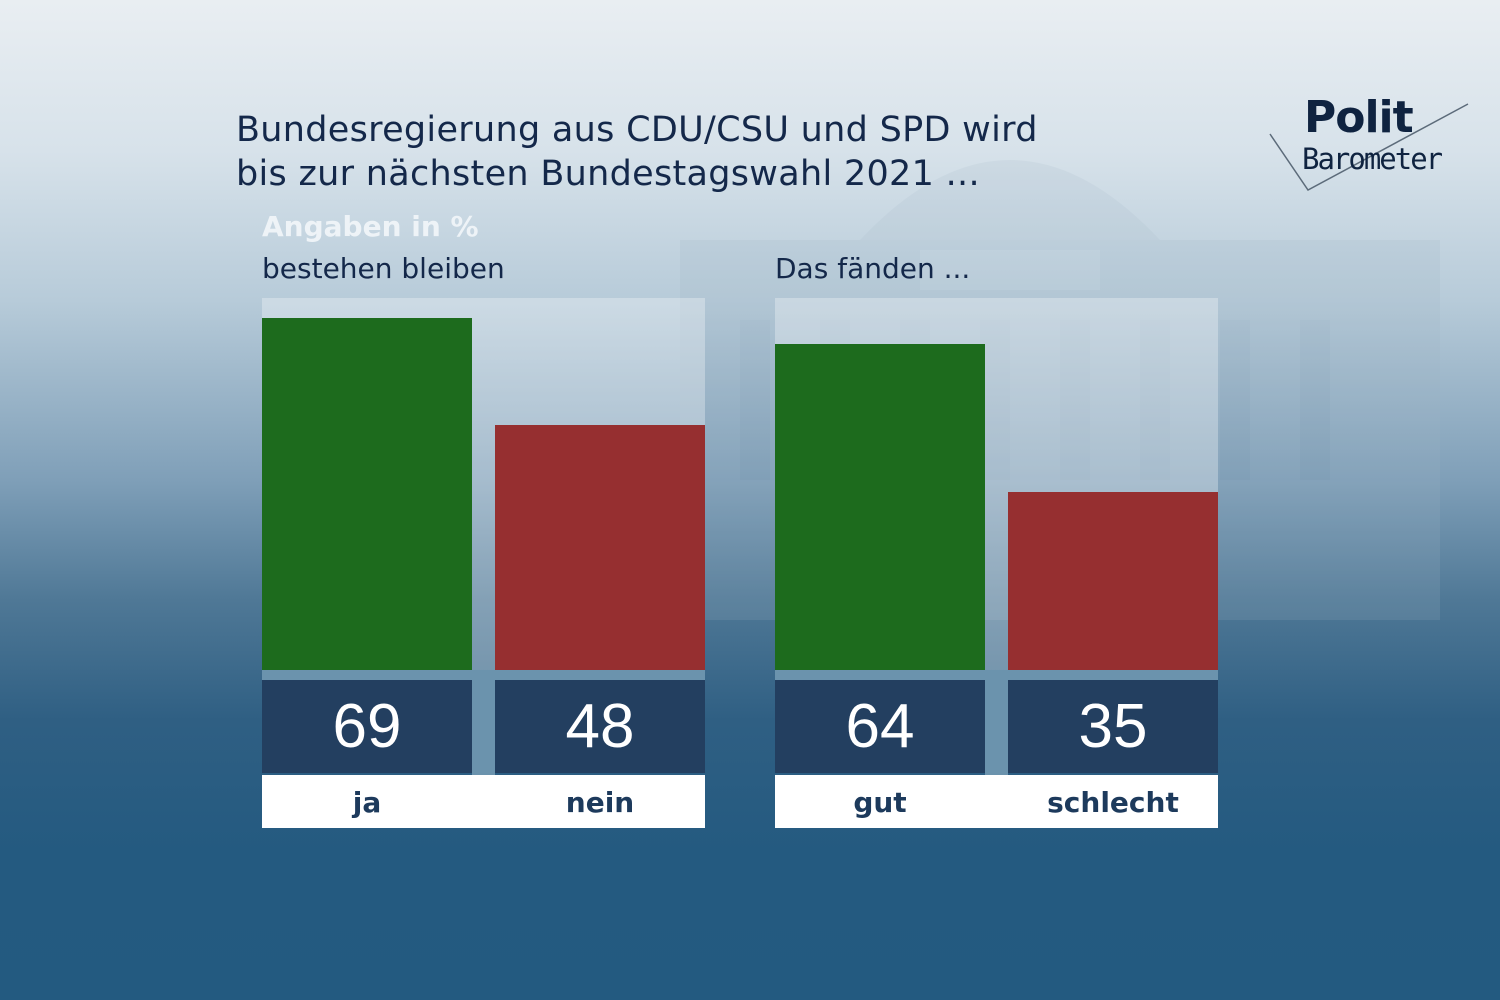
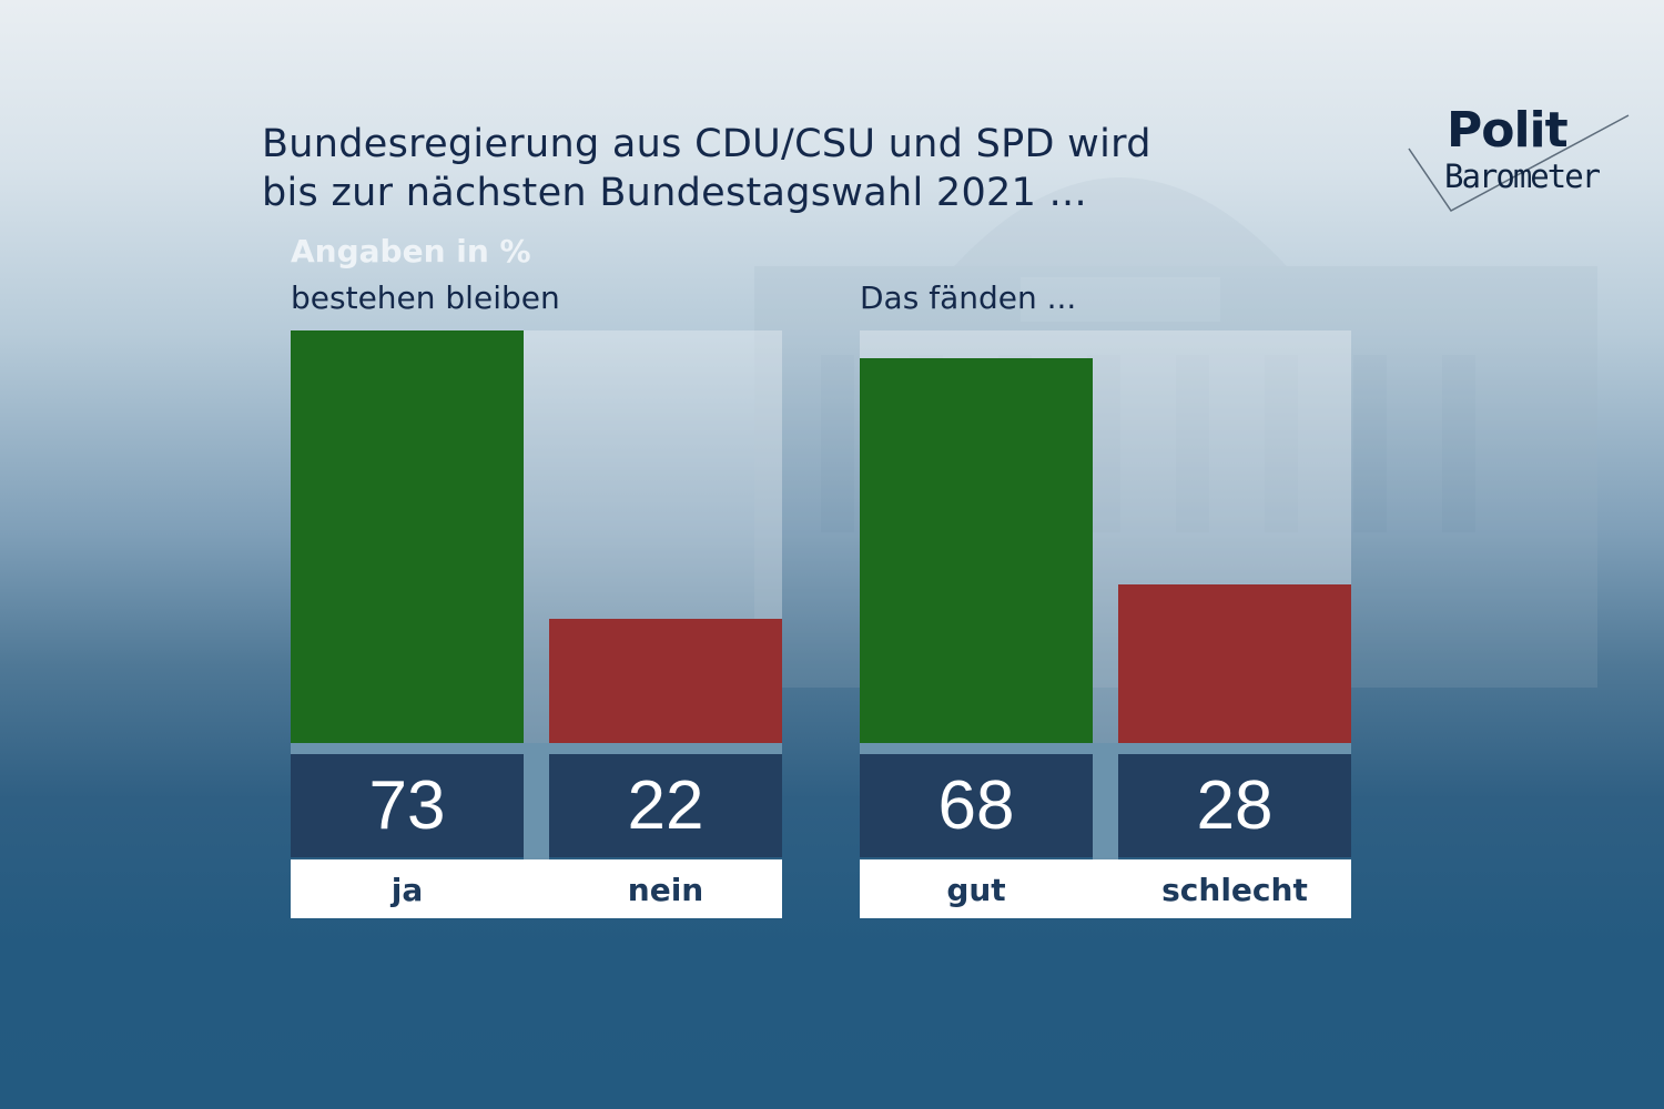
bestehen bleiben/ja: 69 -> 73
bestehen bleiben/nein: 48 -> 22
Das fänden .../gut: 64 -> 68
Das fänden .../schlecht: 35 -> 28
